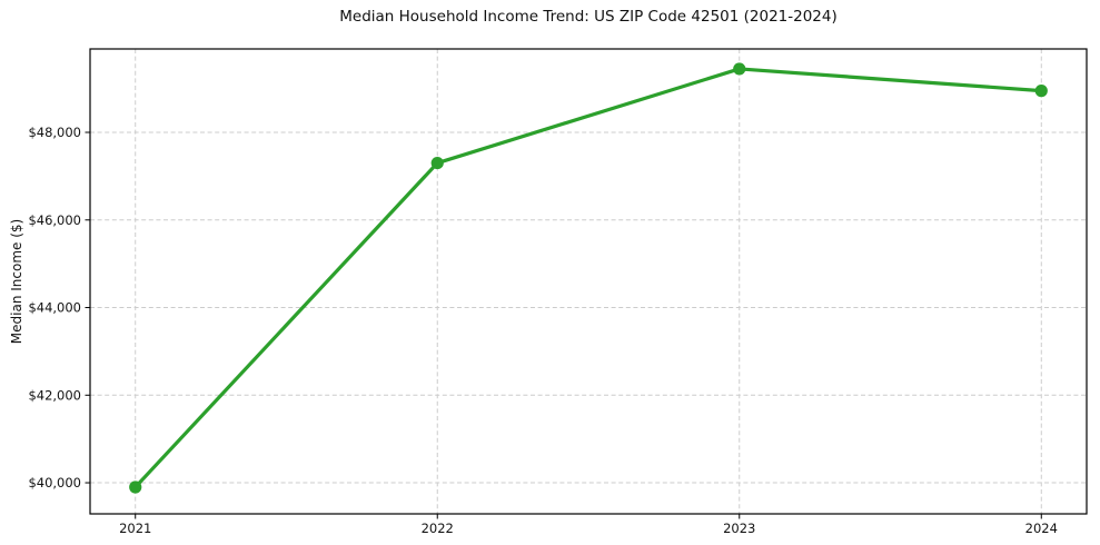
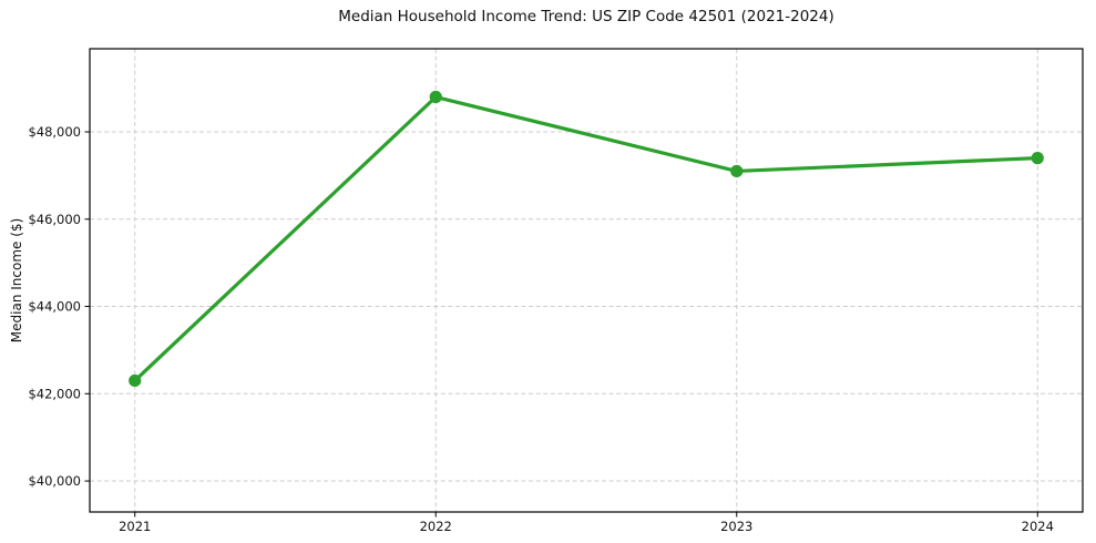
2021: $39900 -> $42300
2022: $47300 -> $48800
2023: $49400 -> $47100
2024: $49000 -> $47400
